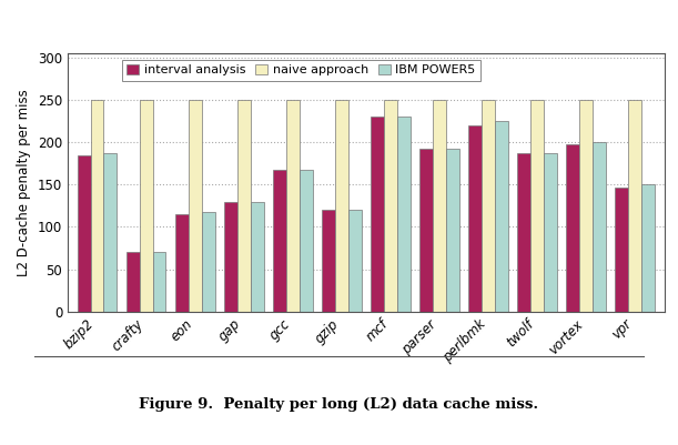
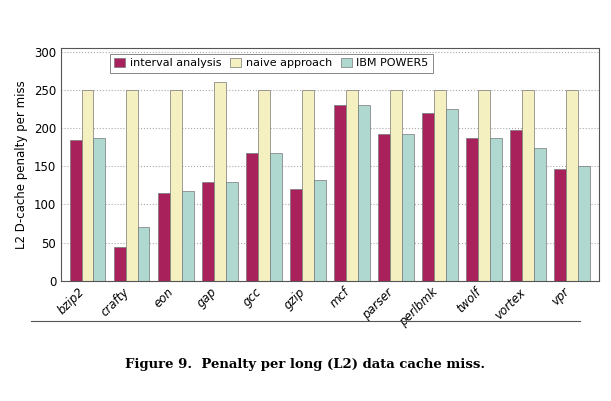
interval analysis/crafty: 70 -> 44
naive approach/gap: 250 -> 260
IBM POWER5/gzip: 120 -> 132
IBM POWER5/vortex: 200 -> 174
